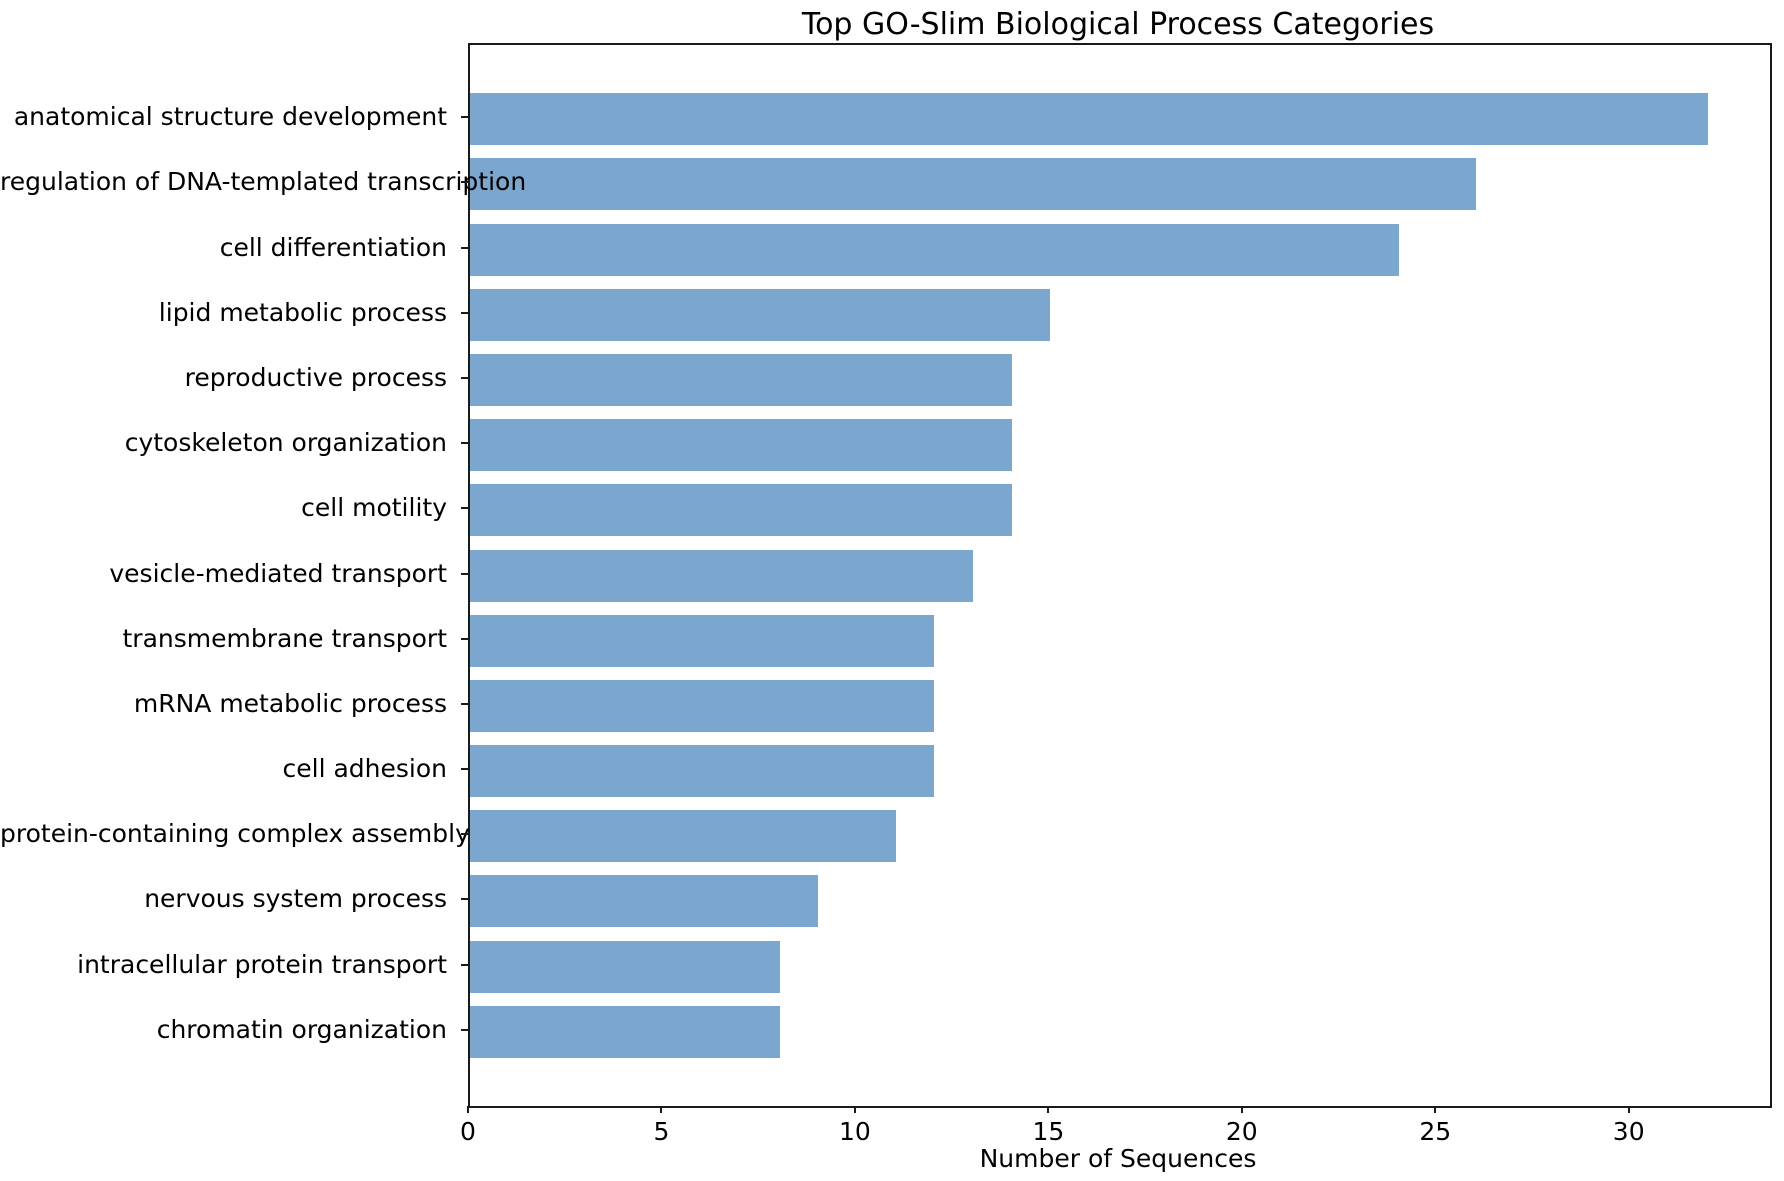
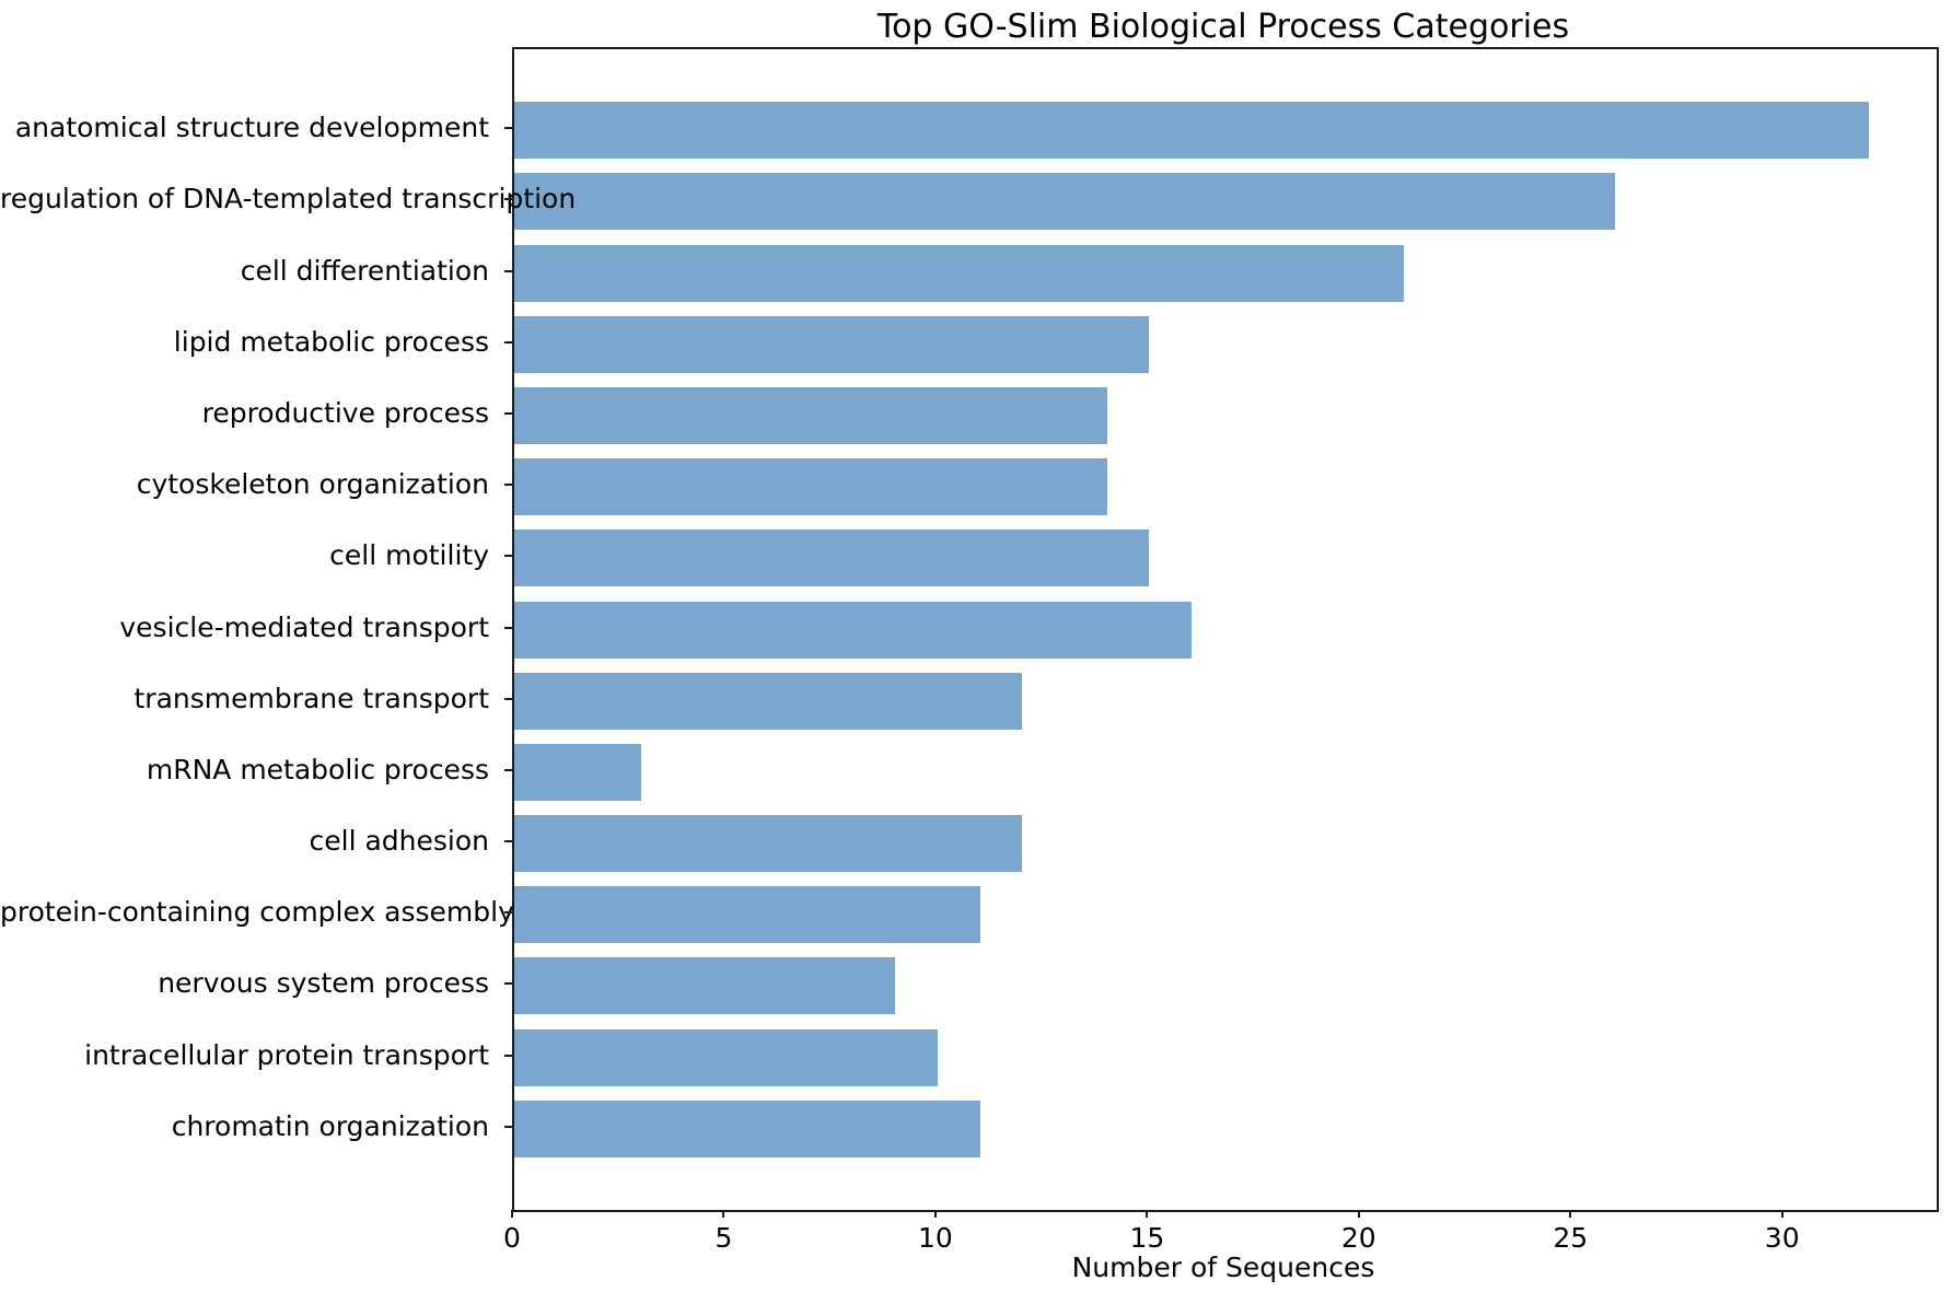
cell differentiation: 24 -> 21
cell motility: 14 -> 15
vesicle-mediated transport: 13 -> 16
mRNA metabolic process: 12 -> 3
intracellular protein transport: 8 -> 10
chromatin organization: 8 -> 11
